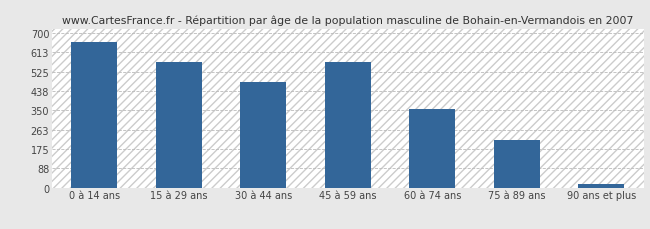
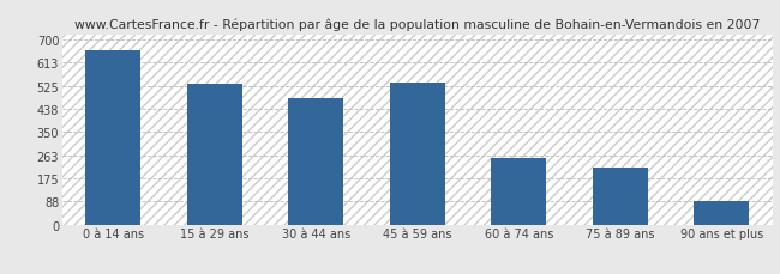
15 à 29 ans: 572 -> 535
45 à 59 ans: 572 -> 540
60 à 74 ans: 355 -> 250
90 ans et plus: 15 -> 90
